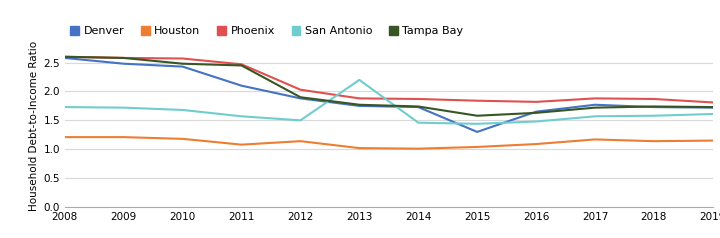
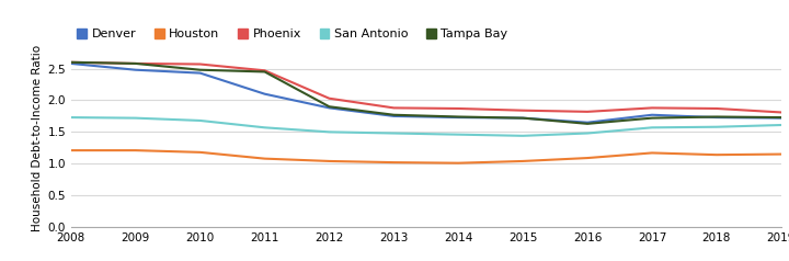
Houston/2012: 1.14 -> 1.04
San Antonio/2013: 2.20 -> 1.48
Denver/2015: 1.30 -> 1.72
Tampa Bay/2015: 1.58 -> 1.72
